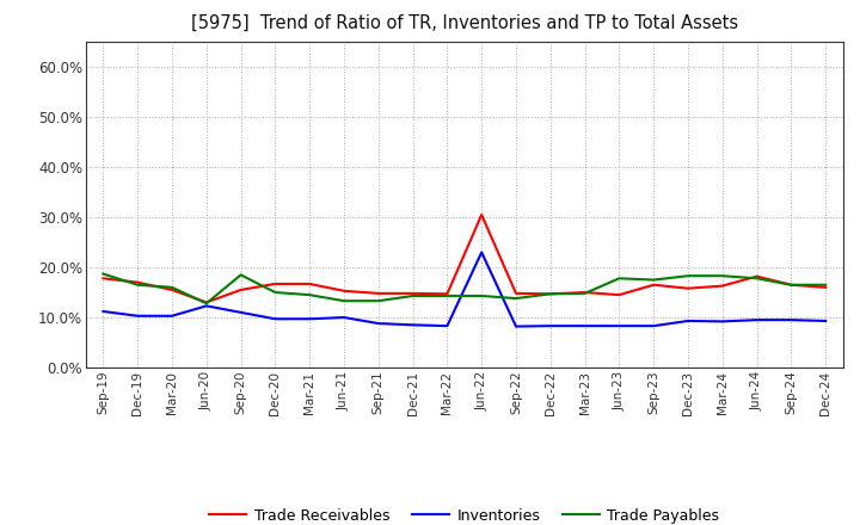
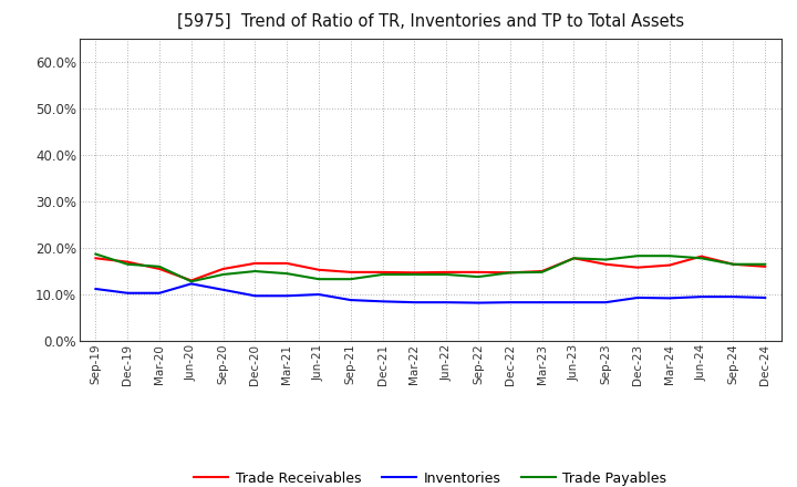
Trade Payables/Sep-20: 18.5% -> 14.3%
Trade Receivables/Jun-22: 30.5% -> 14.8%
Inventories/Jun-22: 23.0% -> 8.3%
Trade Receivables/Jun-23: 14.5% -> 17.8%
